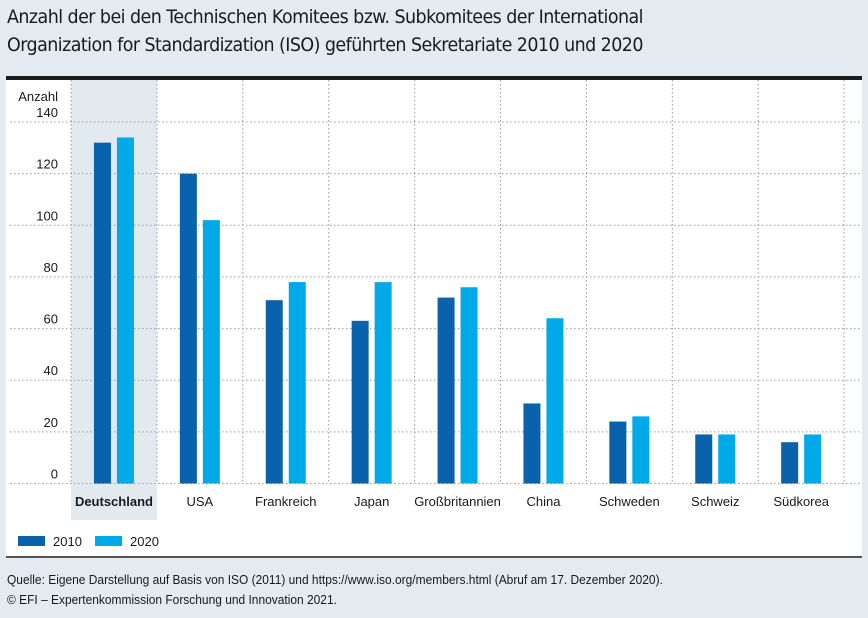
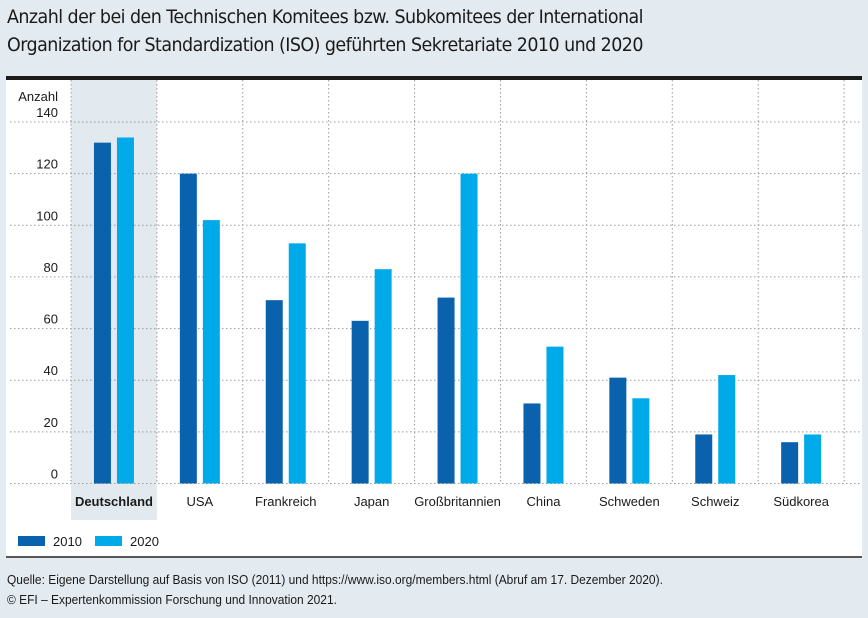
2020/Frankreich: 78 -> 93
2020/Japan: 78 -> 83
2020/Großbritannien: 76 -> 120
2020/China: 64 -> 53
2010/Schweden: 24 -> 41
2020/Schweden: 26 -> 33
2020/Schweiz: 19 -> 42
